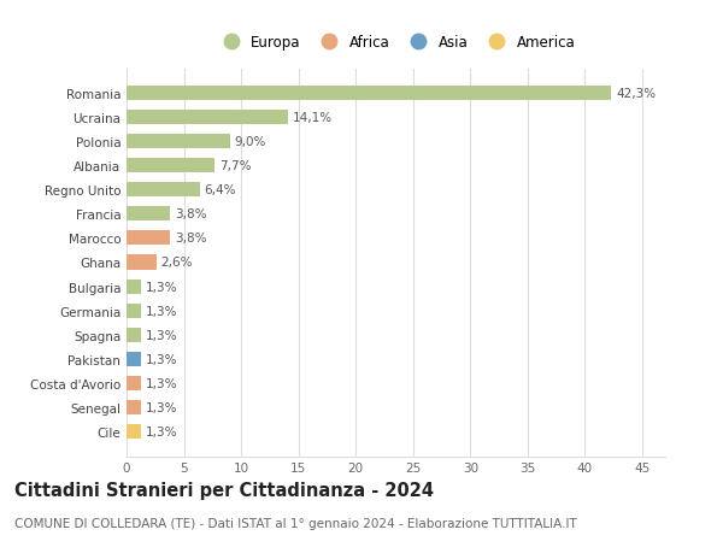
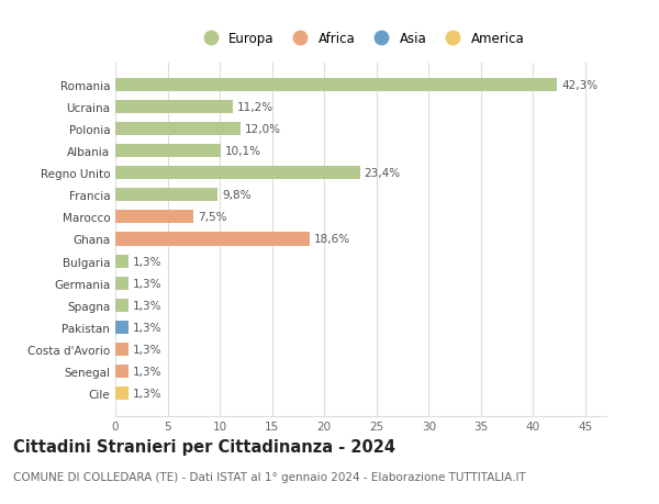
Ucraina: 14,1% -> 11,2%
Polonia: 9,0% -> 12,0%
Albania: 7,7% -> 10,1%
Regno Unito: 6,4% -> 23,4%
Francia: 3,8% -> 9,8%
Marocco: 3,8% -> 7,5%
Ghana: 2,6% -> 18,6%
